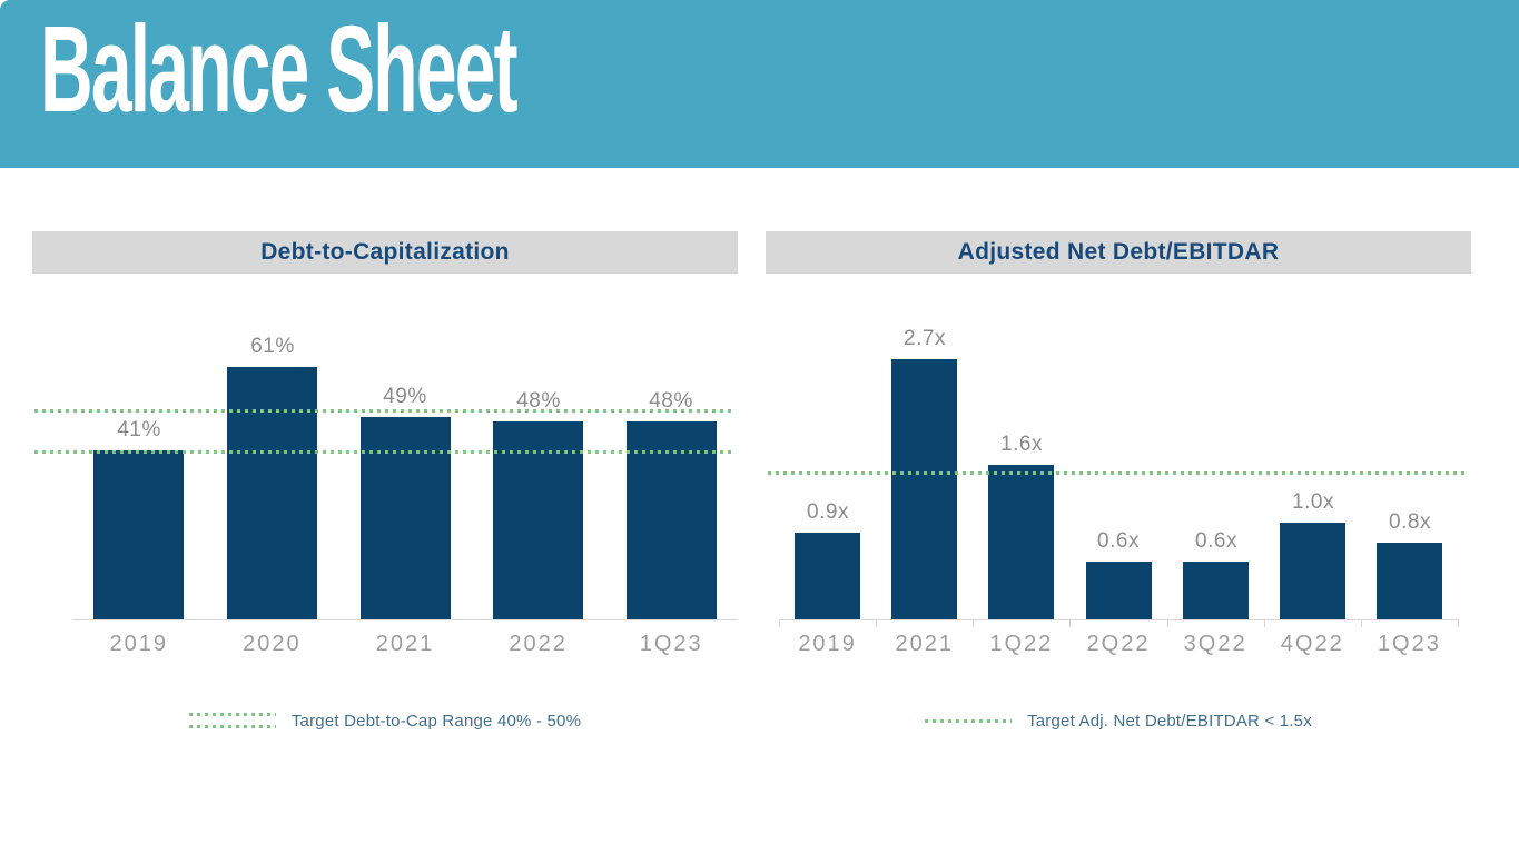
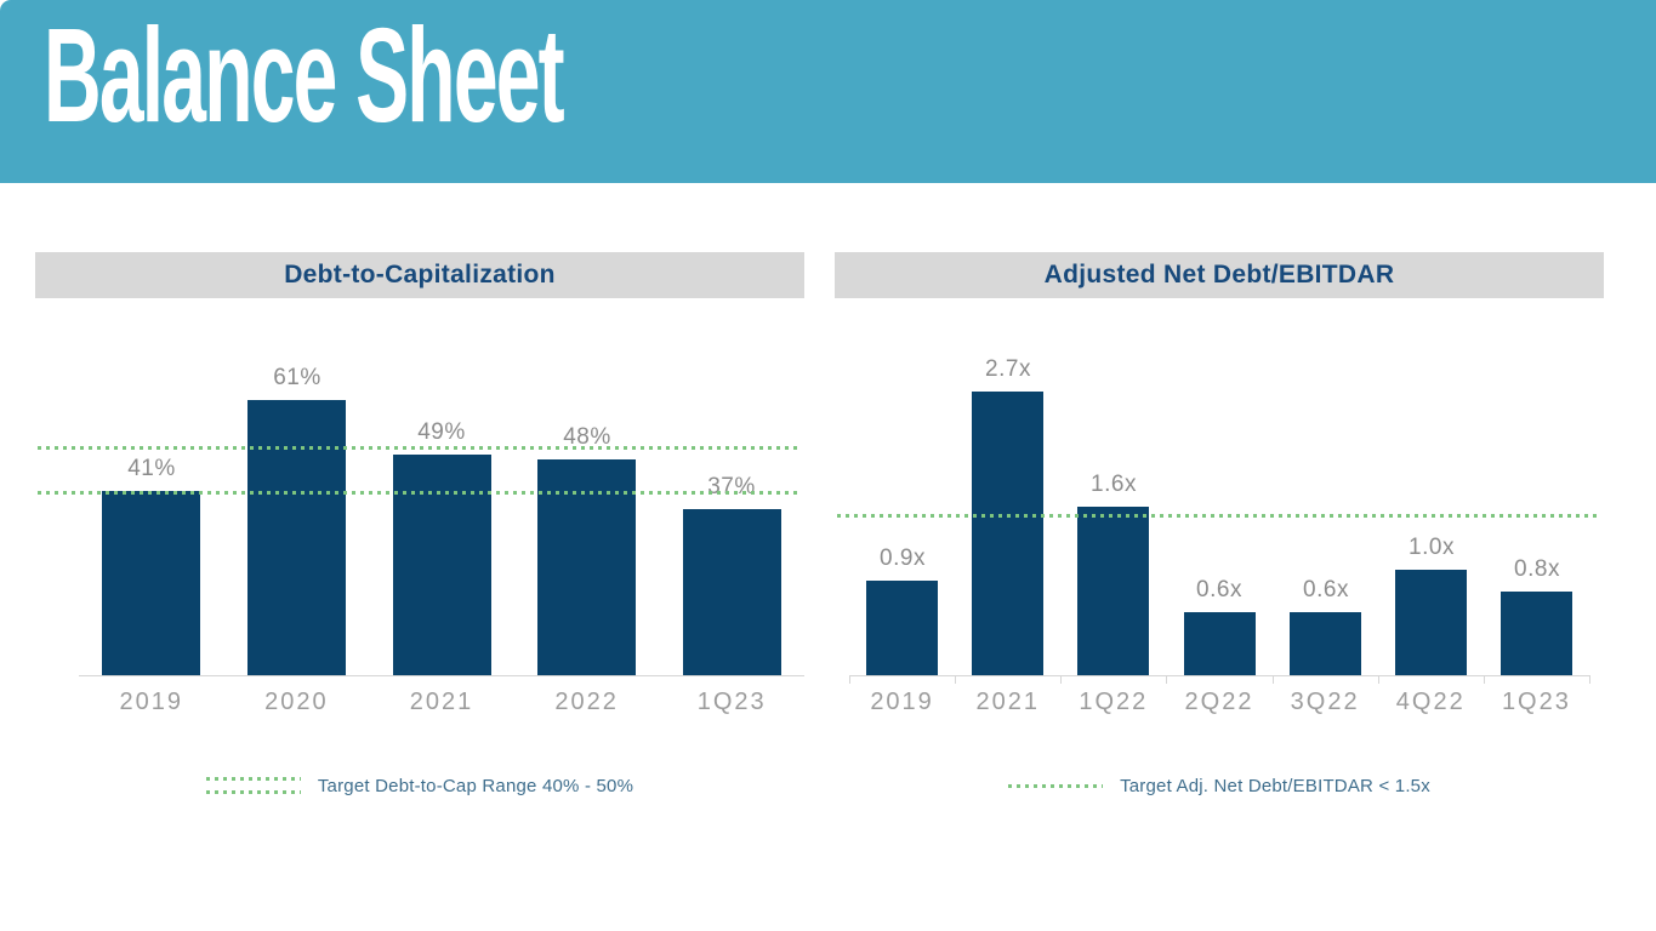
Debt-to-Capitalization/1Q23: 48% -> 37%
